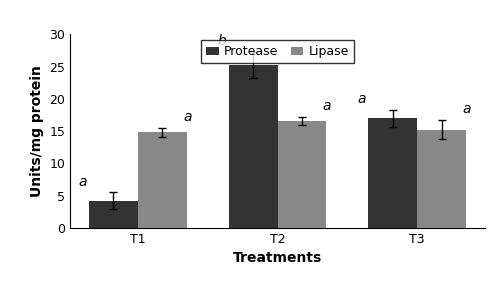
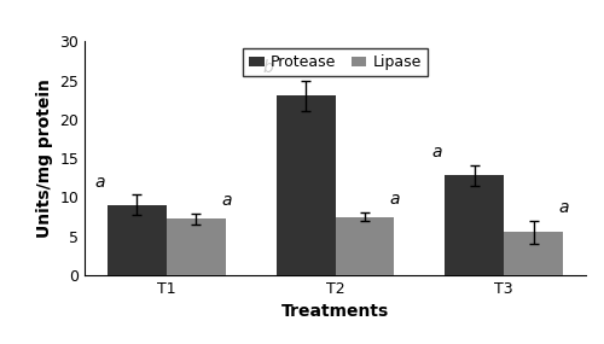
Protease/T1: 4.2 -> 9.0
Lipase/T1: 14.8 -> 7.2
Protease/T2: 25.2 -> 23.0
Lipase/T2: 16.6 -> 7.5
Protease/T3: 17.0 -> 12.8
Lipase/T3: 15.2 -> 5.5
